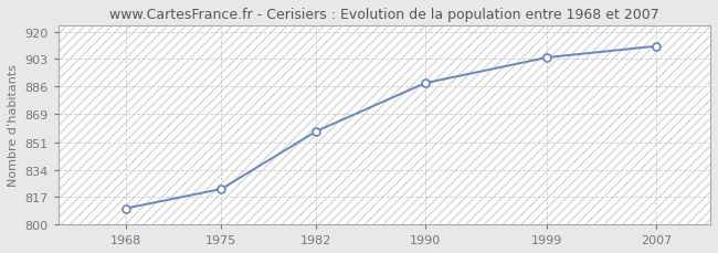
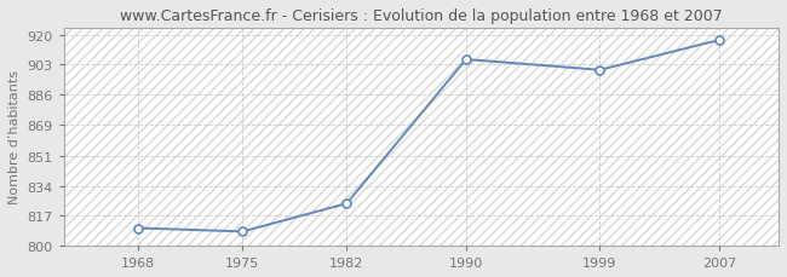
1975: 822 -> 808
1982: 858 -> 824
1990: 888 -> 906
1999: 904 -> 900
2007: 911 -> 917
